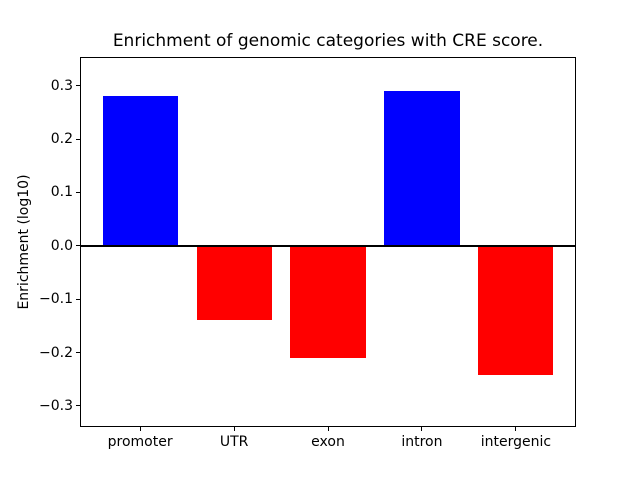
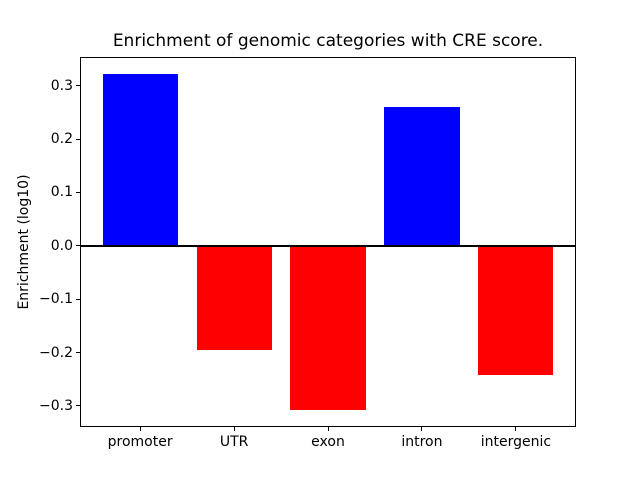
promoter: 0.28 -> 0.32
UTR: -0.14 -> -0.20
exon: -0.21 -> -0.31
intron: 0.29 -> 0.26
